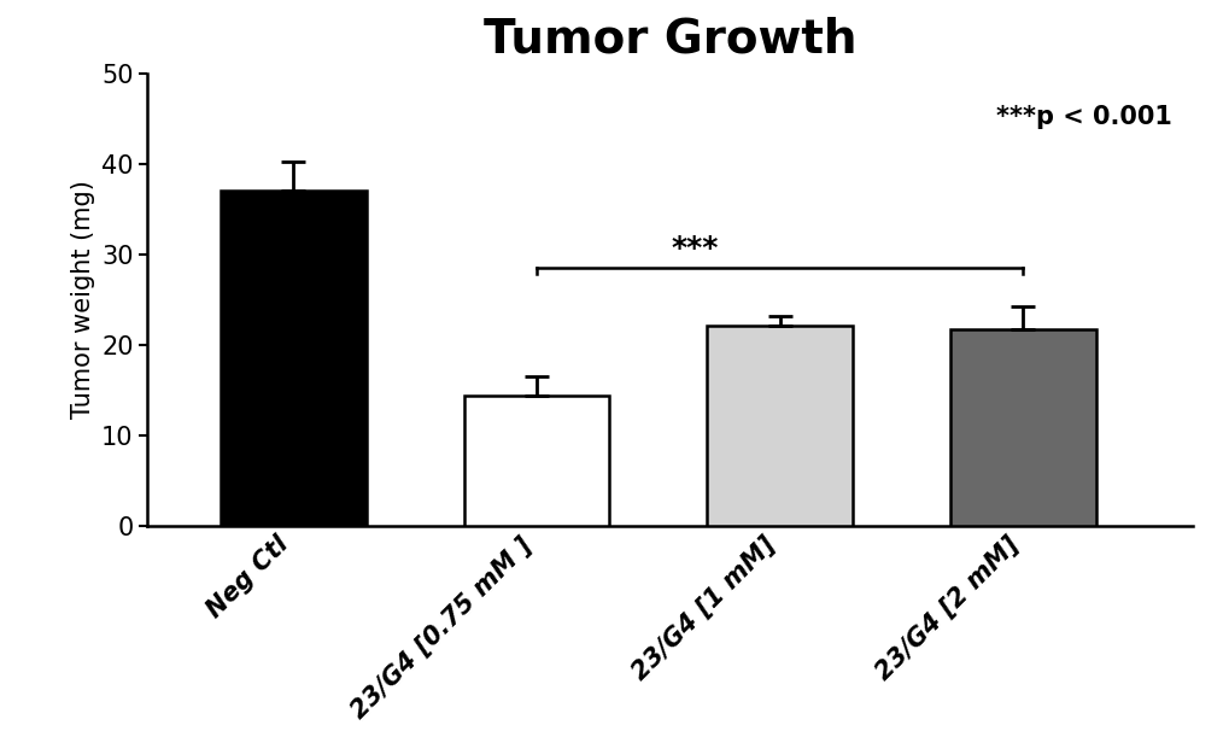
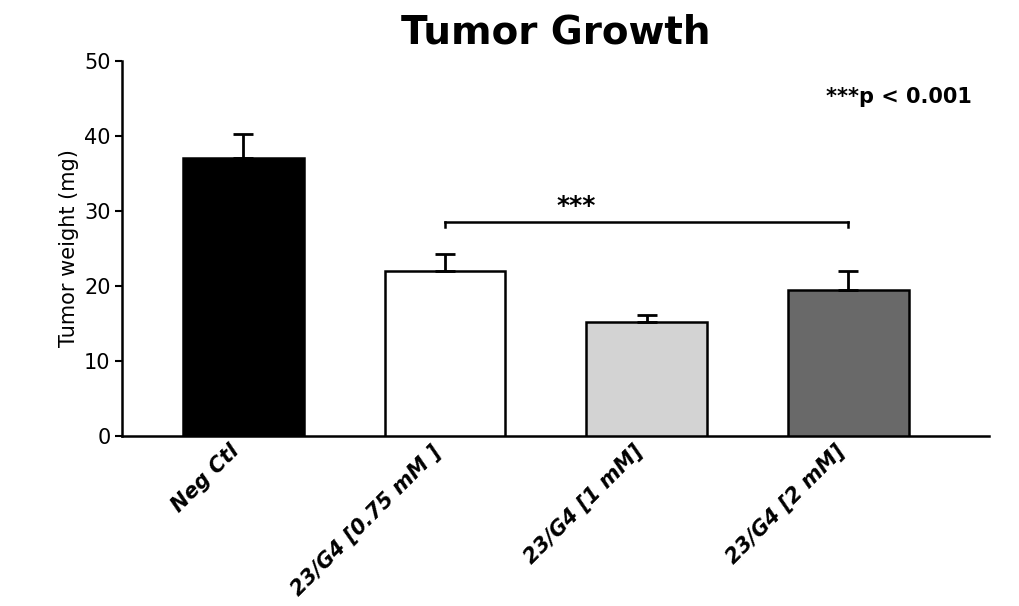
23/G4 [0.75 mM ]: 14.4 -> 22.0
23/G4 [1 mM]: 22.2 -> 15.2
23/G4 [2 mM]: 21.8 -> 19.5
